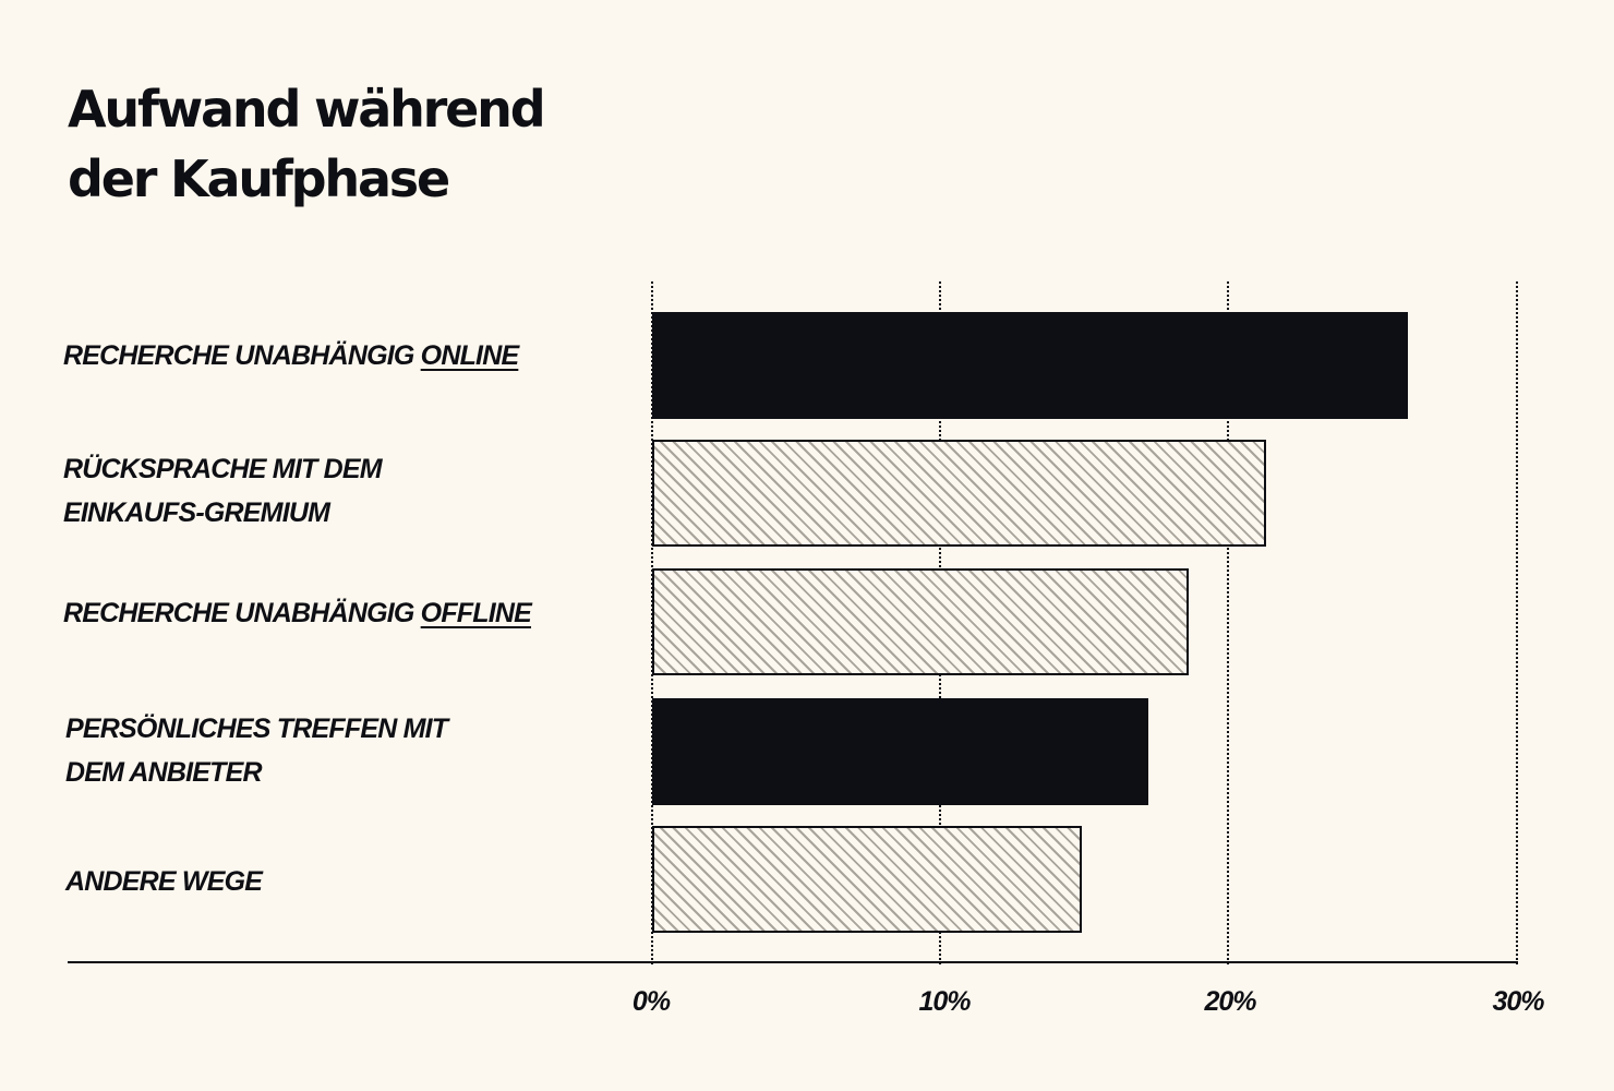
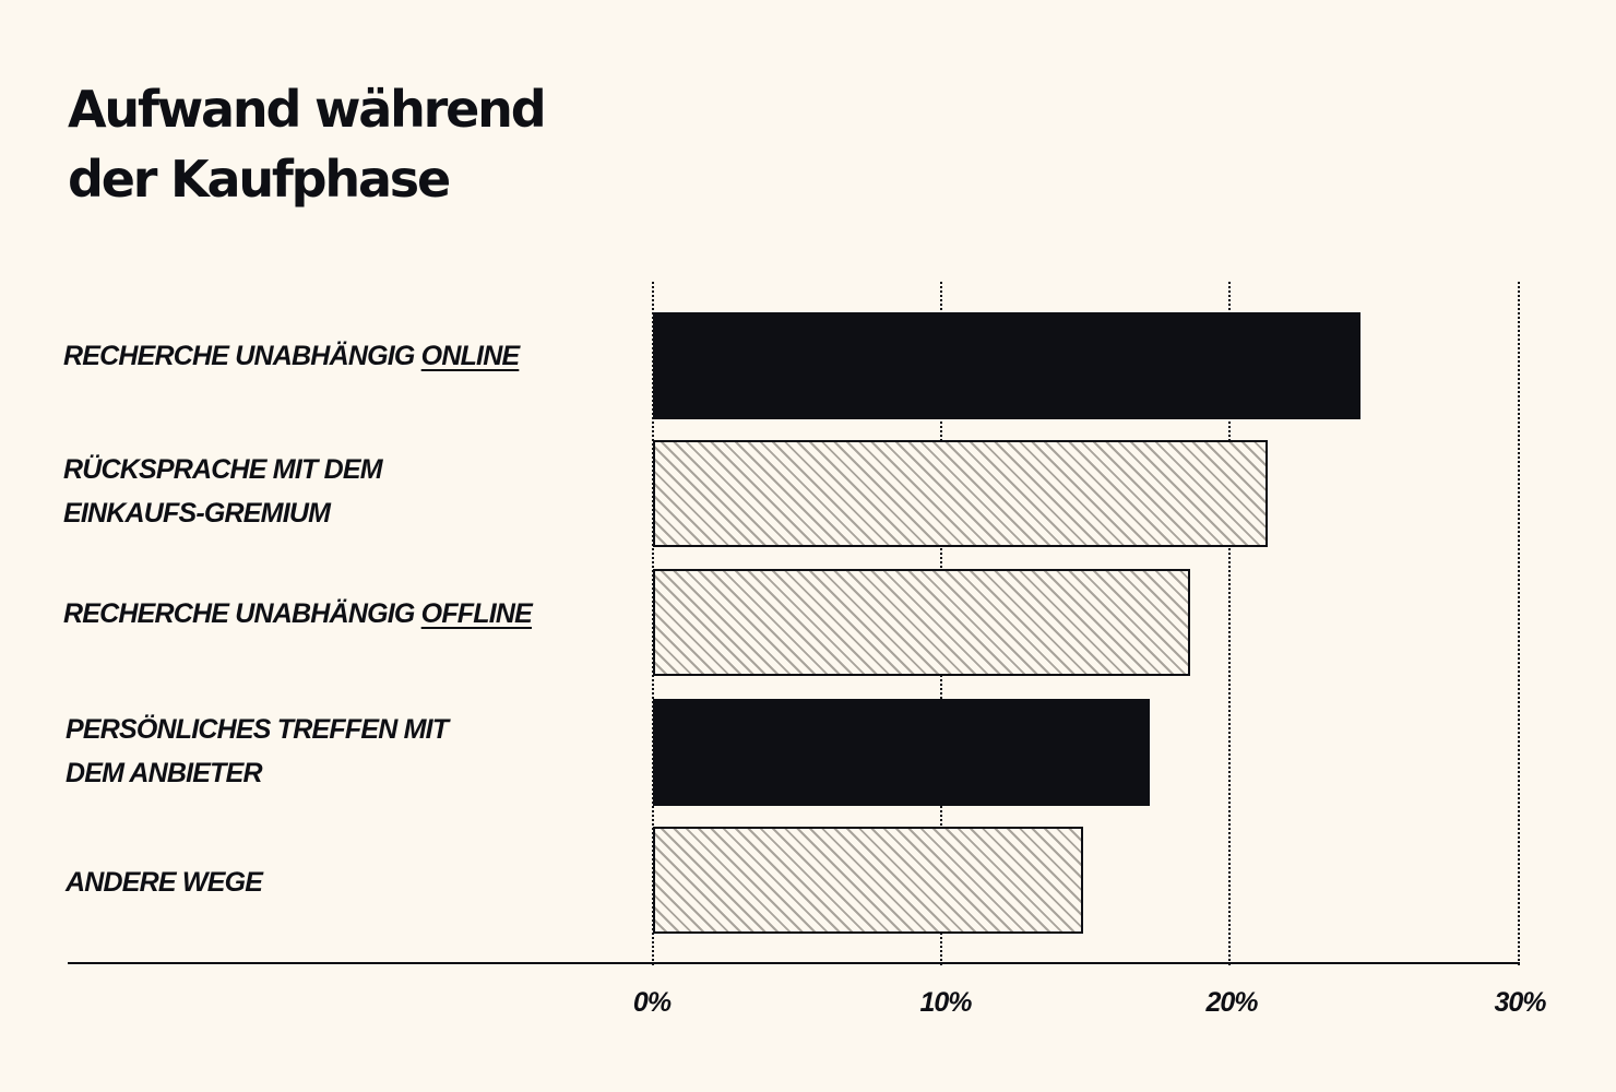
RECHERCHE UNABHÄNGIG ONLINE: 26.2% -> 24.5%
